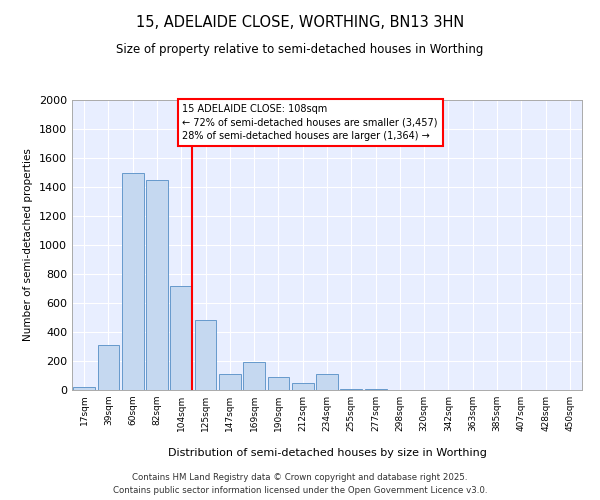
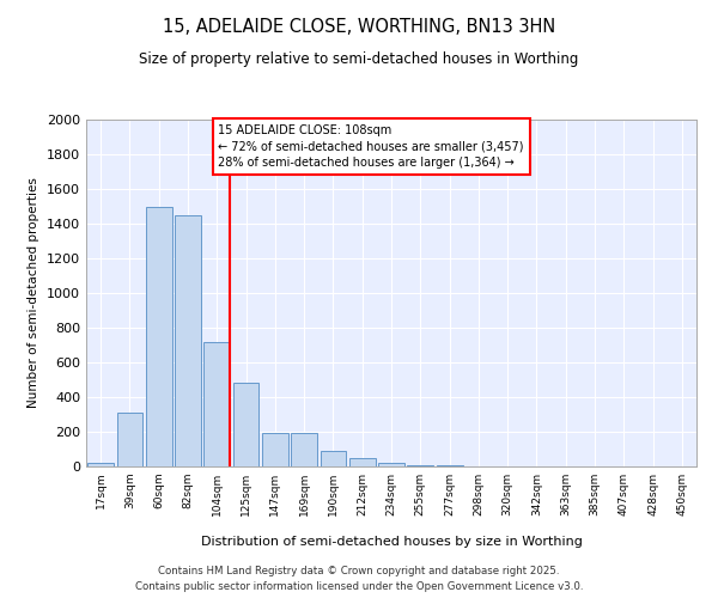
147sqm: 110 -> 200
234sqm: 110 -> 20
